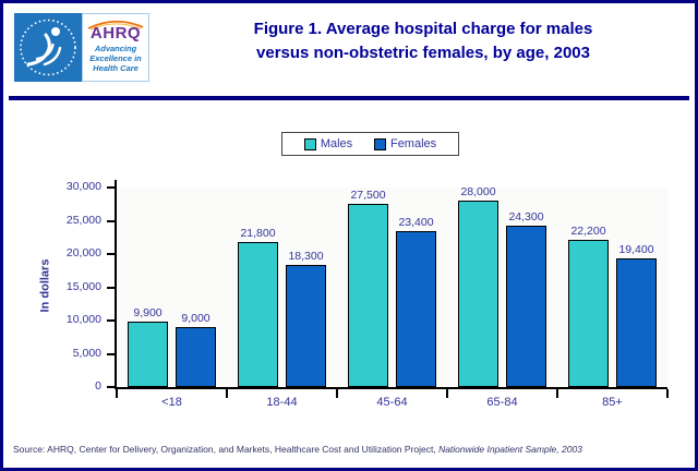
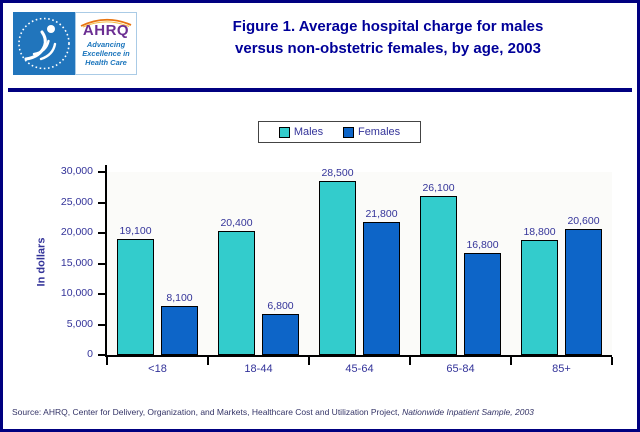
Males/<18: 9,900 -> 19,100
Females/<18: 9,000 -> 8,100
Males/18-44: 21,800 -> 20,400
Females/18-44: 18,300 -> 6,800
Males/45-64: 27,500 -> 28,500
Females/45-64: 23,400 -> 21,800
Males/65-84: 28,000 -> 26,100
Females/65-84: 24,300 -> 16,800
Males/85+: 22,200 -> 18,800
Females/85+: 19,400 -> 20,600
